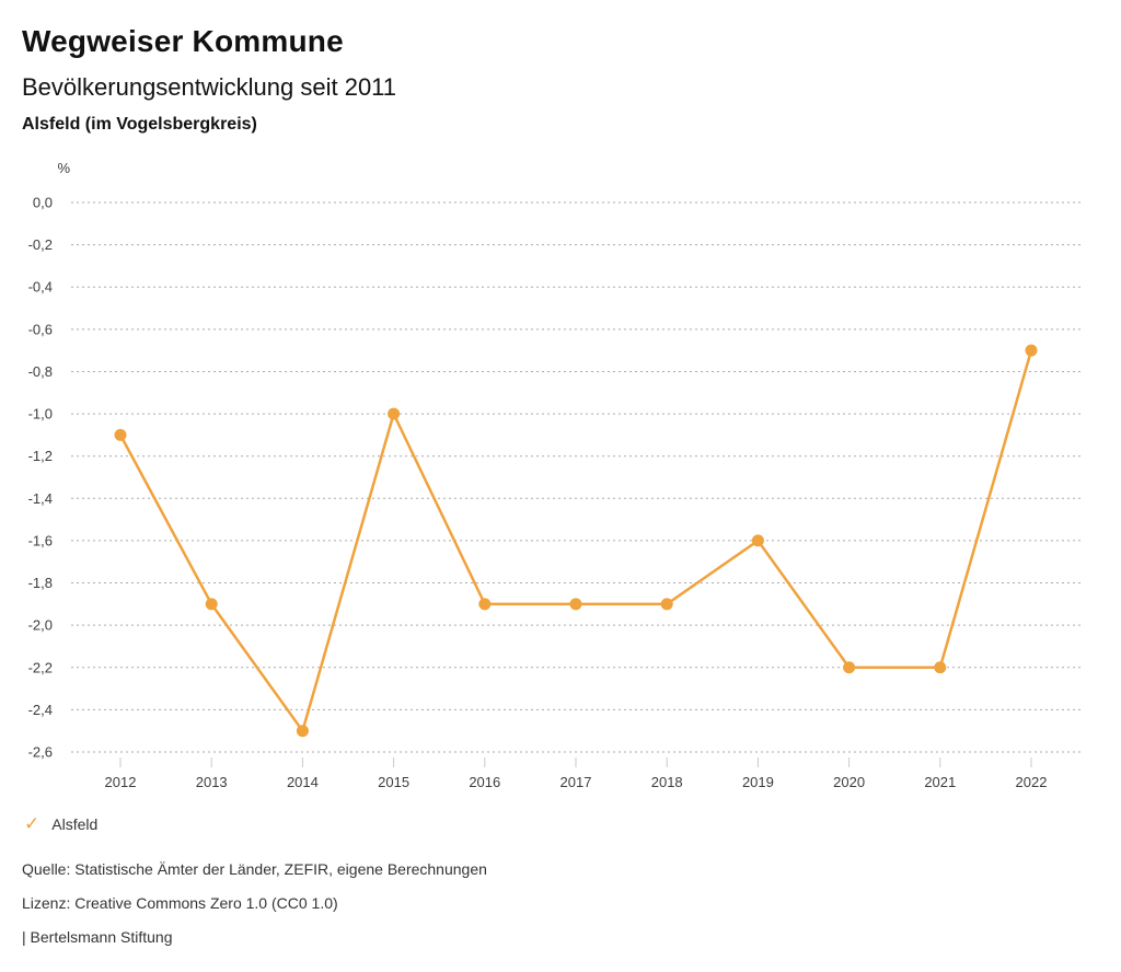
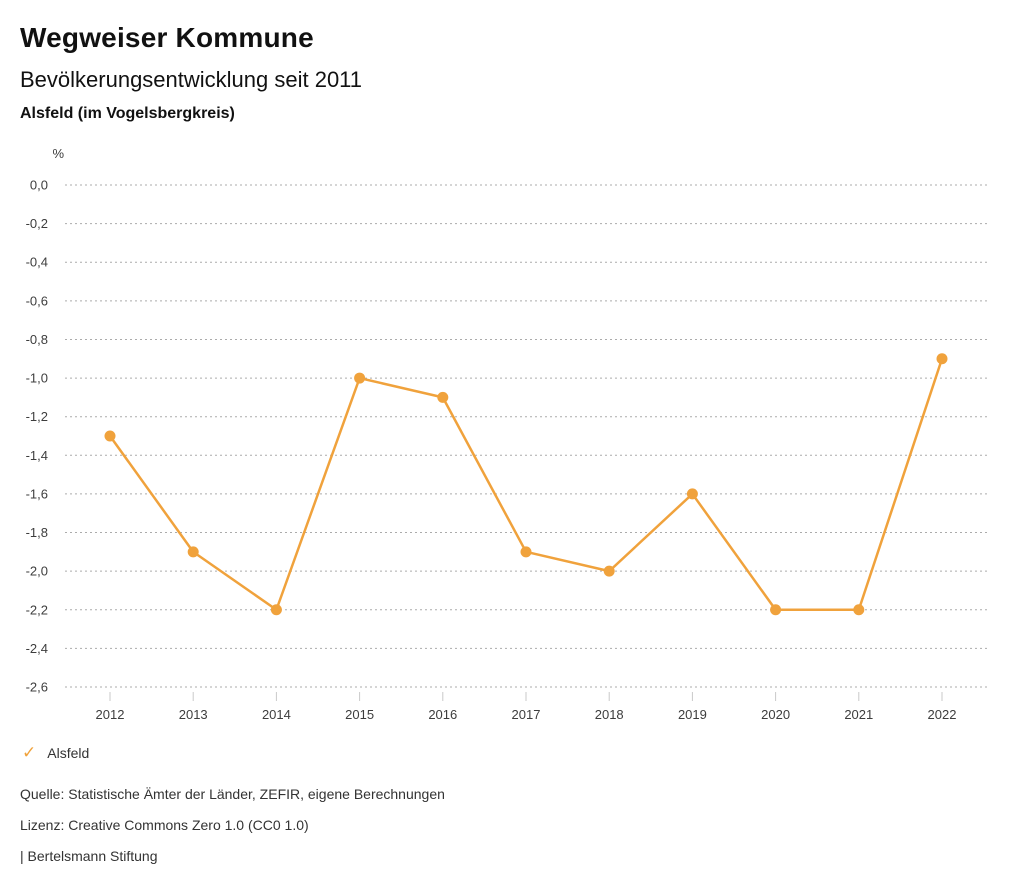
2012: -1,1 -> -1,3
2014: -2,5 -> -2,2
2016: -1,9 -> -1,1
2018: -1,9 -> -2,0
2022: -0,7 -> -0,9
